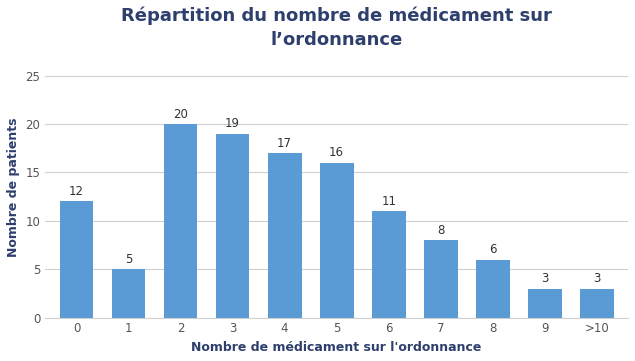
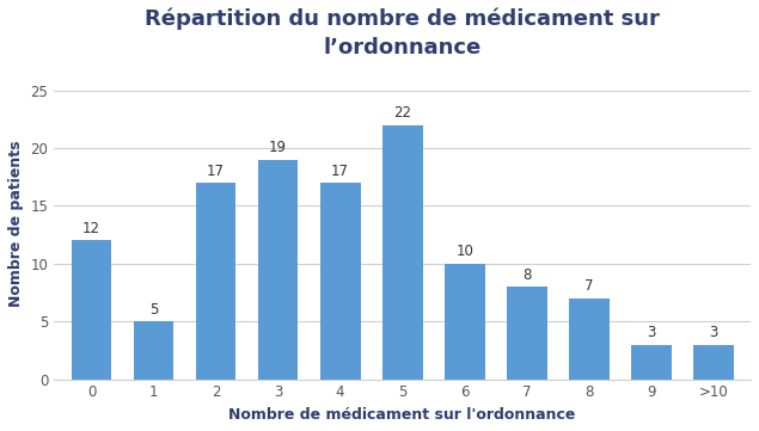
2: 20 -> 17
5: 16 -> 22
6: 11 -> 10
8: 6 -> 7
